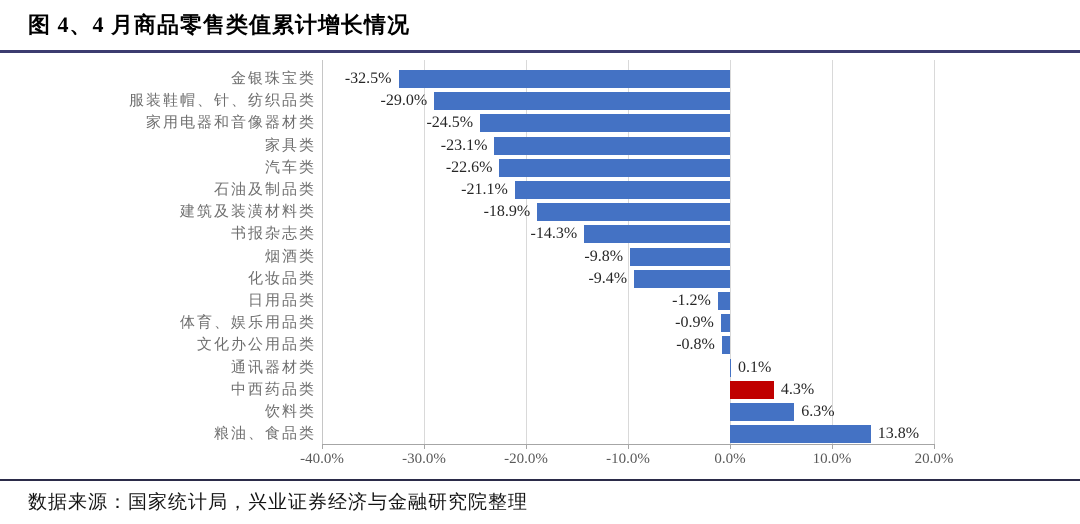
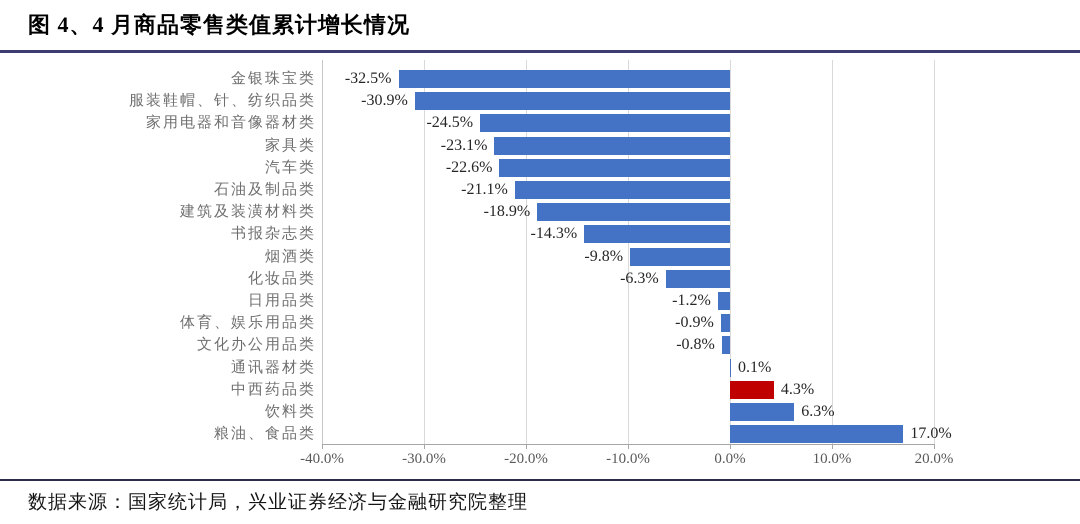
服装鞋帽、针、纺织品类: -29.0% -> -30.9%
化妆品类: -9.4% -> -6.3%
粮油、食品类: 13.8% -> 17.0%
